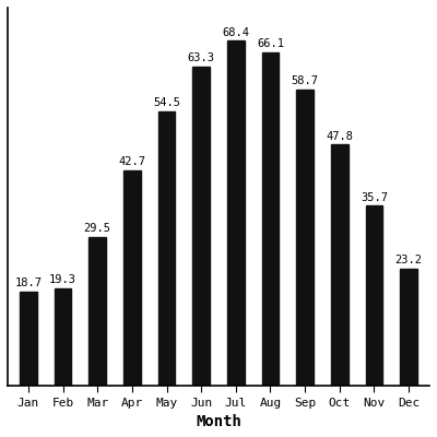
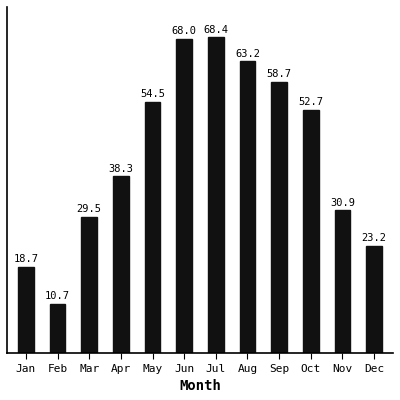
Feb: 19.3 -> 10.7
Apr: 42.7 -> 38.3
Jun: 63.3 -> 68.0
Aug: 66.1 -> 63.2
Oct: 47.8 -> 52.7
Nov: 35.7 -> 30.9
